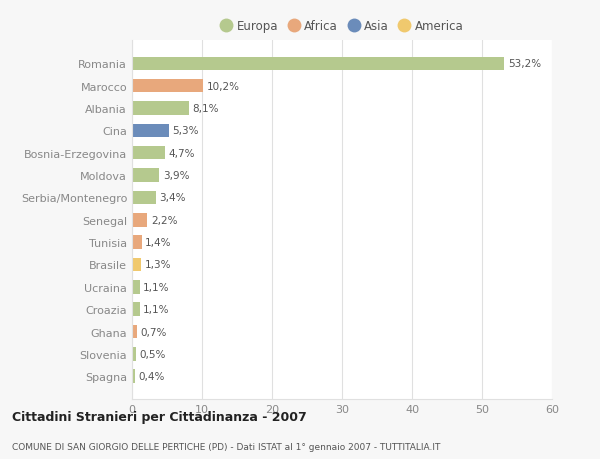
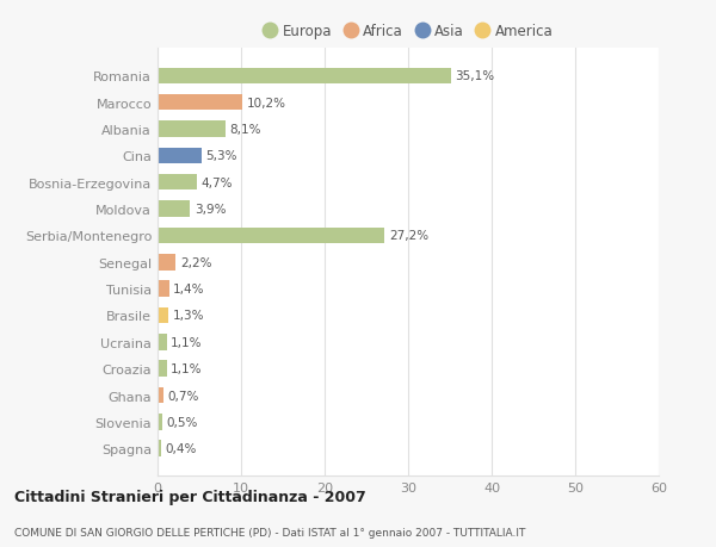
Romania: 53,2% -> 35,1%
Serbia/Montenegro: 3,4% -> 27,2%
